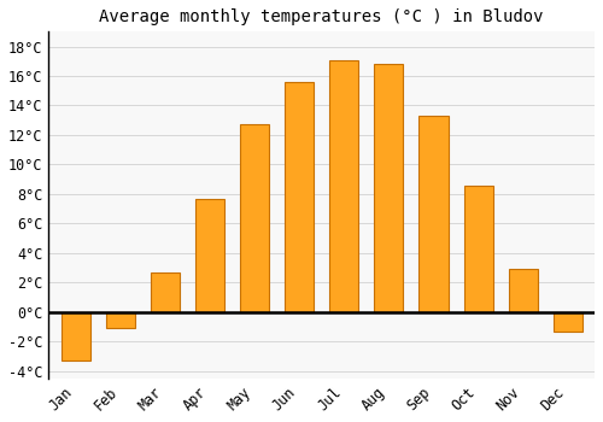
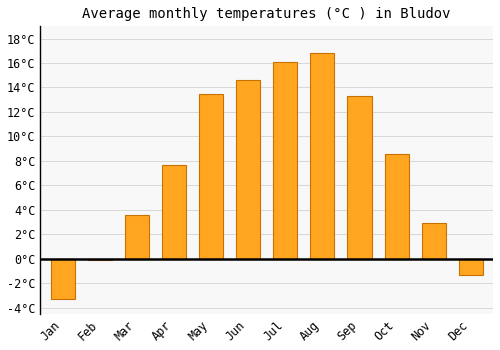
Feb: -1.1°C -> -0.1°C
Mar: 2.7°C -> 3.6°C
May: 12.7°C -> 13.5°C
Jun: 15.6°C -> 14.6°C
Jul: 17.1°C -> 16.1°C
